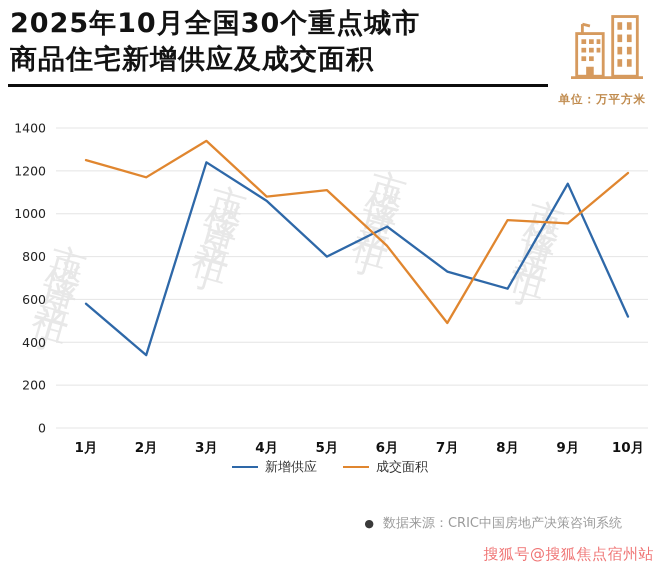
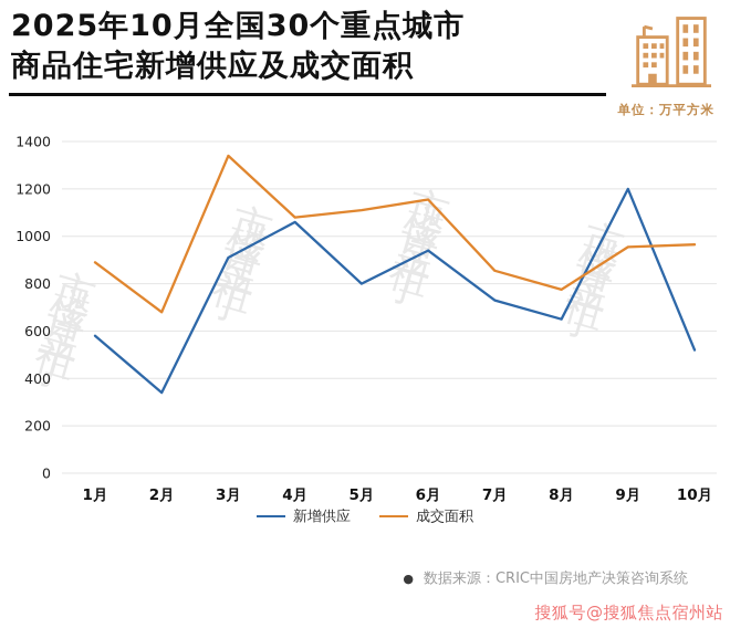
成交面积/1月: 1250 -> 890
成交面积/2月: 1170 -> 680
新增供应/3月: 1240 -> 910
成交面积/6月: 850 -> 1160
成交面积/7月: 490 -> 860
成交面积/8月: 970 -> 780
新增供应/9月: 1140 -> 1200
成交面积/10月: 1190 -> 960
